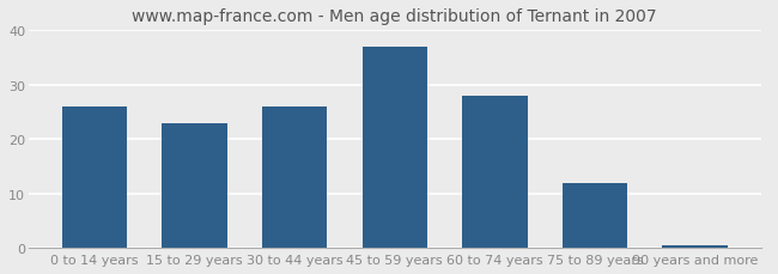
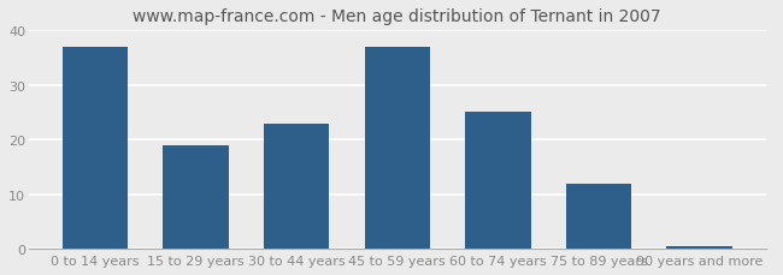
0 to 14 years: 26.0 -> 37.0
15 to 29 years: 23.0 -> 19.0
30 to 44 years: 26.0 -> 23.0
60 to 74 years: 28.0 -> 25.0
